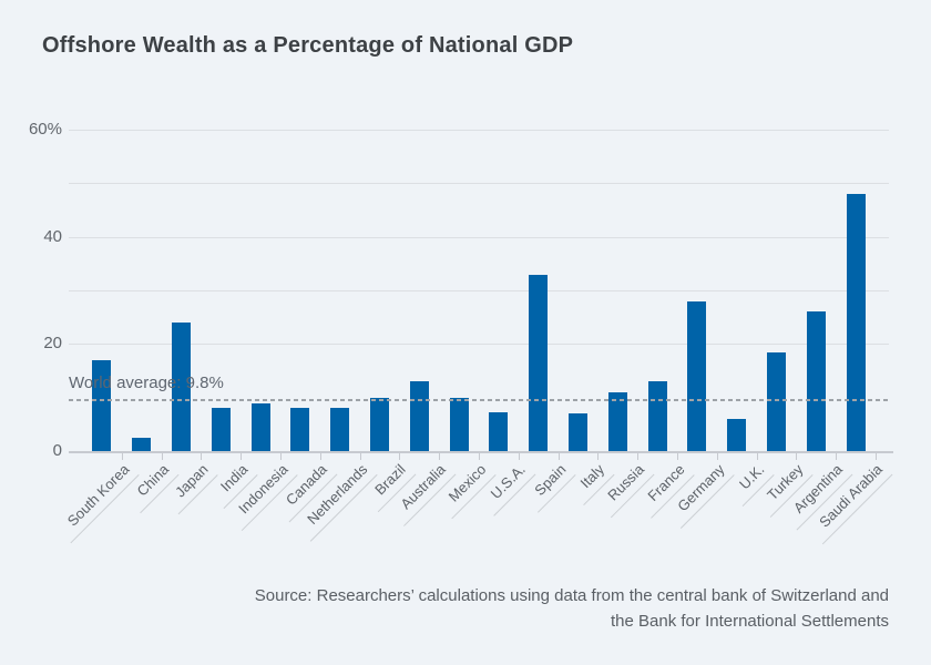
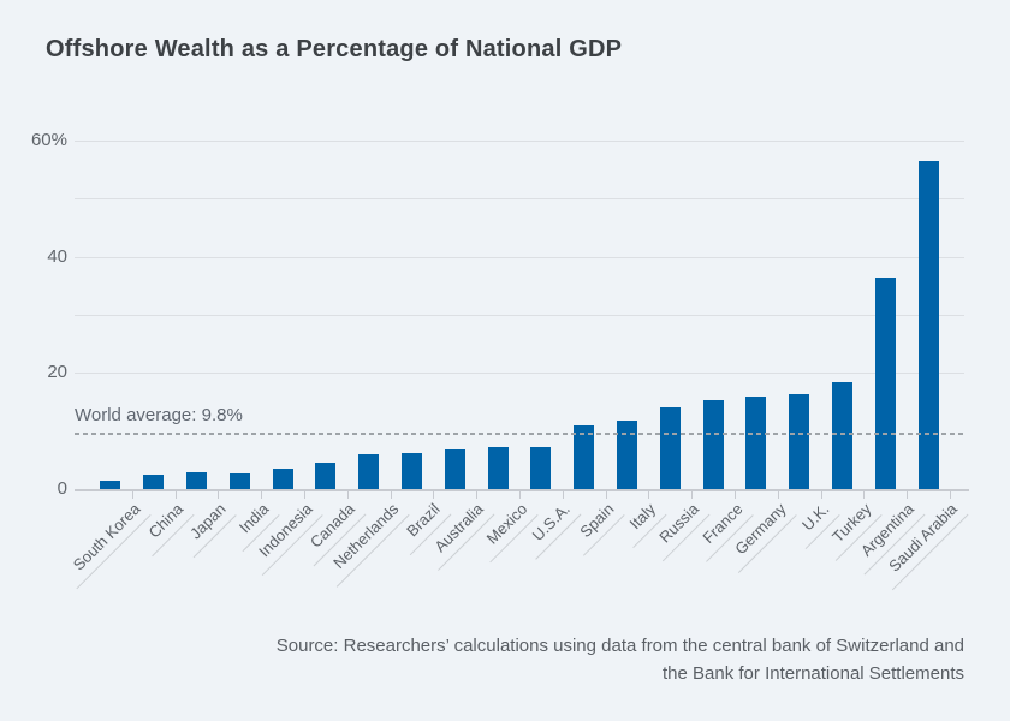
South Korea: 17% -> 1%
Japan: 24% -> 3%
India: 8% -> 3%
Indonesia: 9% -> 4%
Canada: 8% -> 5%
Netherlands: 8% -> 6%
Brazil: 10% -> 6%
Australia: 13% -> 7%
Mexico: 10% -> 7%
Spain: 33% -> 11%
Italy: 7% -> 12%
Russia: 11% -> 14%
France: 13% -> 15%
Germany: 28% -> 16%
U.K.: 6% -> 16%
Argentina: 26% -> 36%
Saudi Arabia: 48% -> 56%
